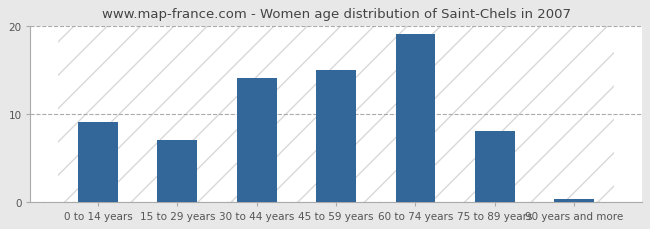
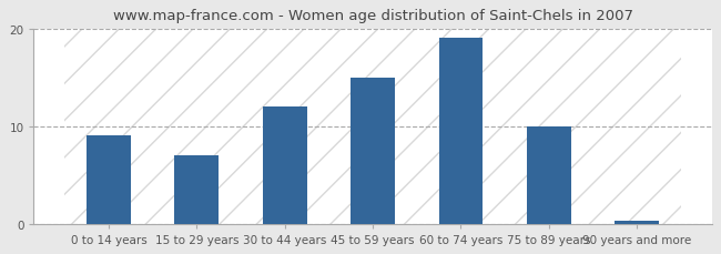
30 to 44 years: 14.0 -> 12.0
75 to 89 years: 8.0 -> 10.0
